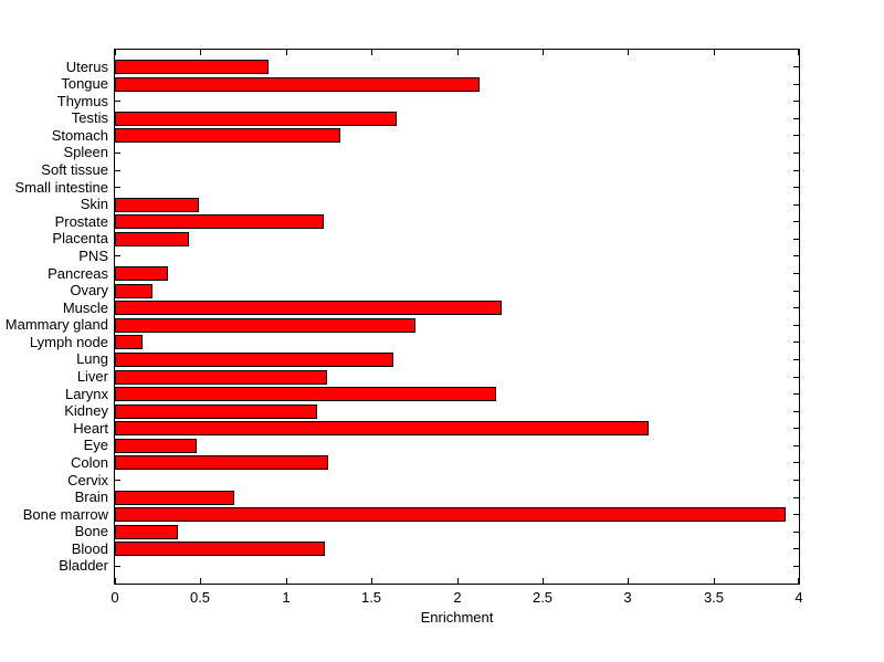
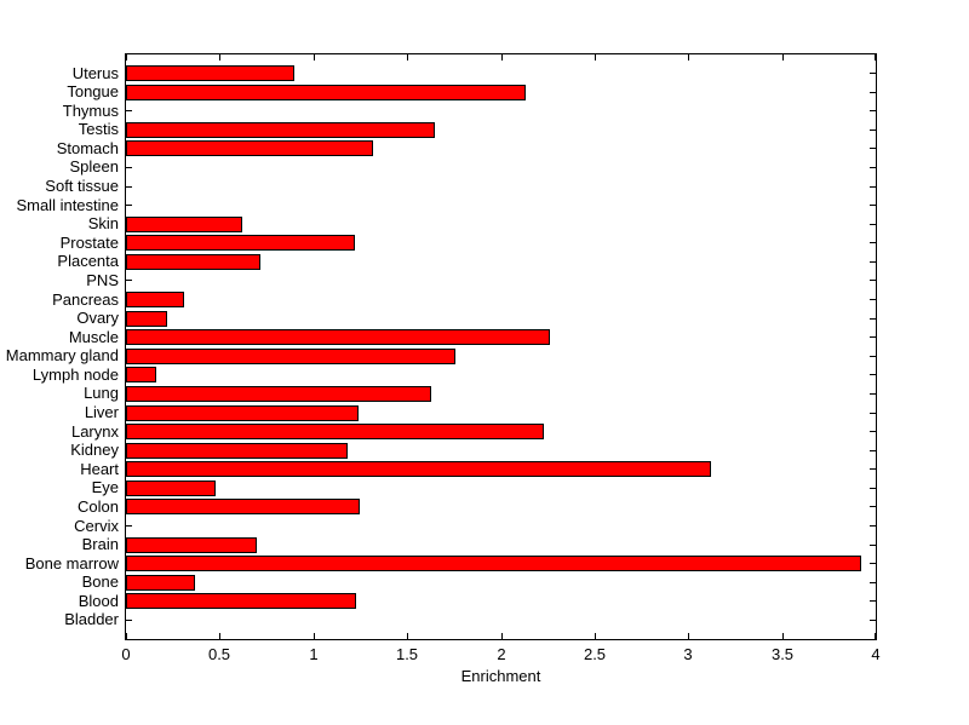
Skin: 0.49 -> 0.62
Placenta: 0.43 -> 0.72
